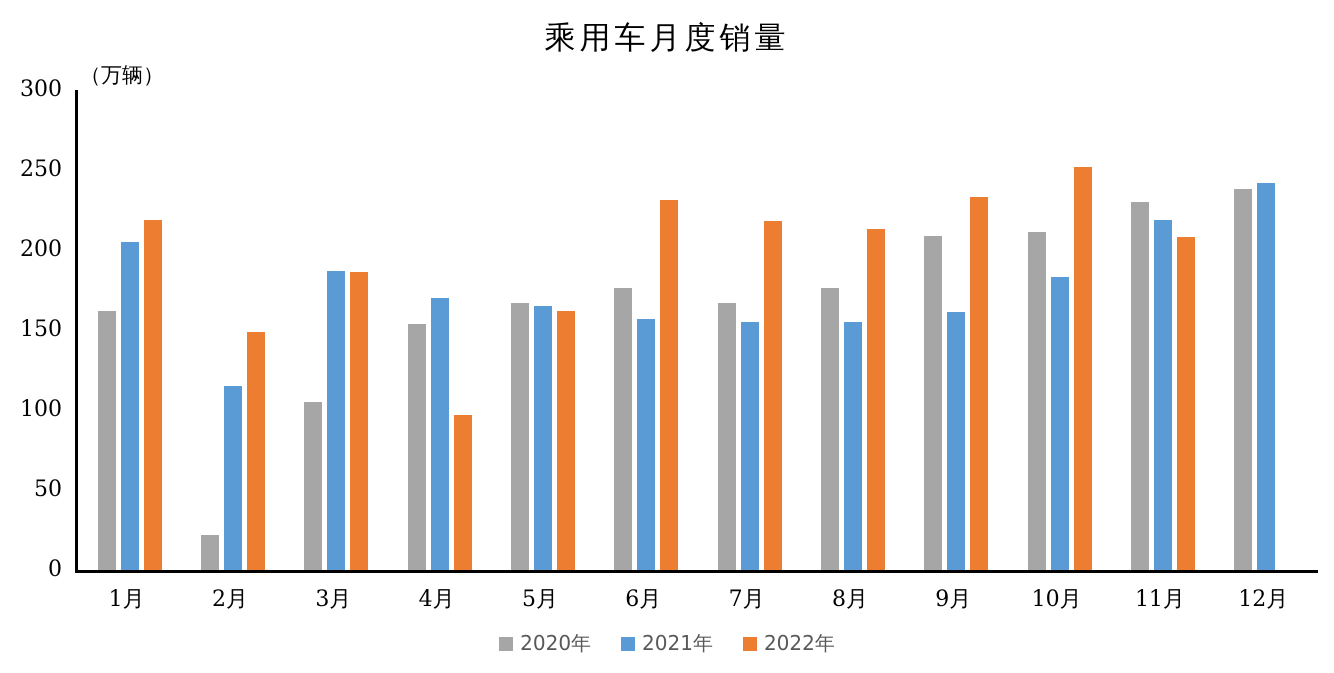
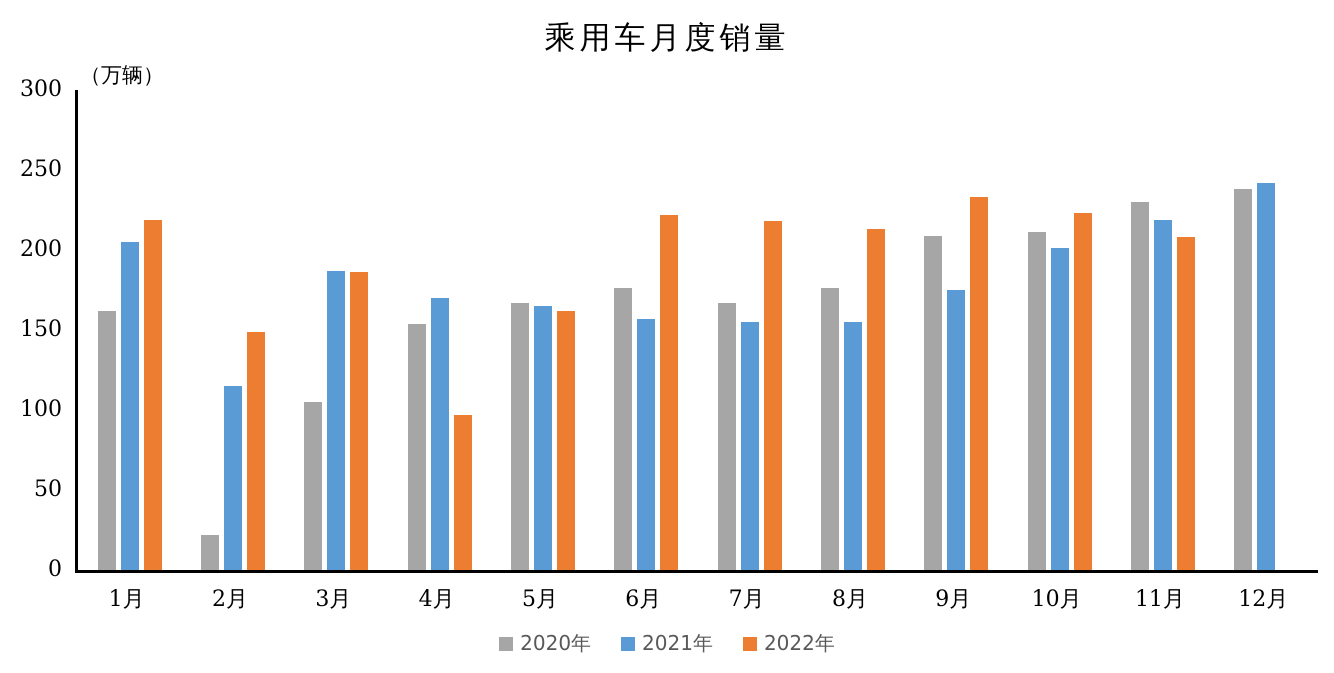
2022年/6月: 231 -> 222
2021年/9月: 161 -> 175
2021年/10月: 183 -> 201
2022年/10月: 252 -> 223
